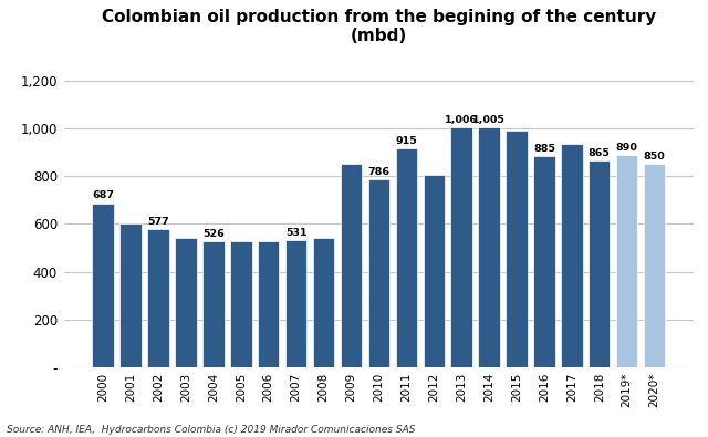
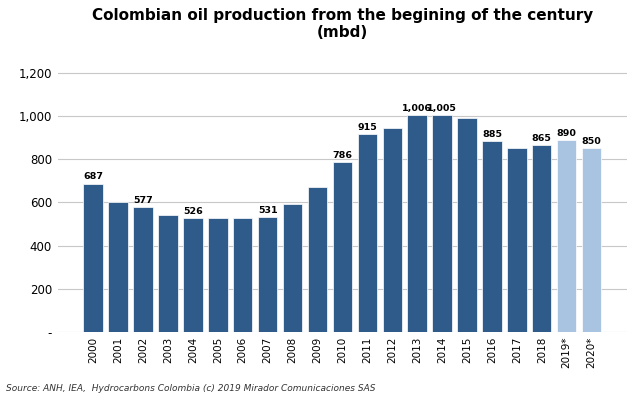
2008: 540 -> 591
2009: 850 -> 671
2012: 805 -> 944
2017: 935 -> 854
